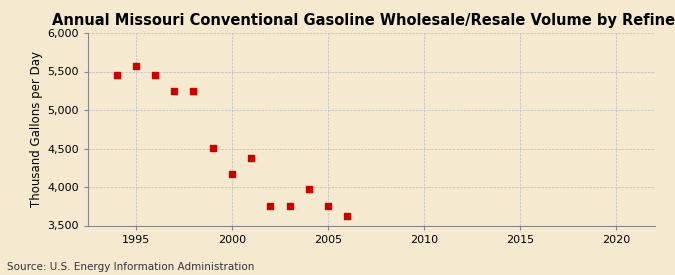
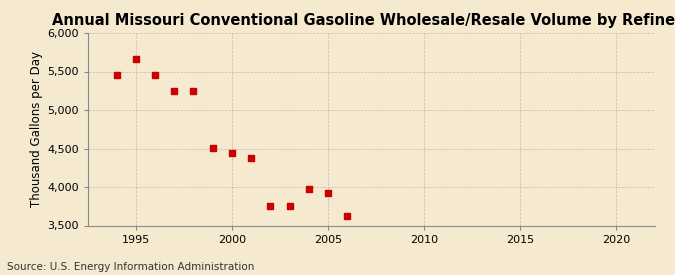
1995: 5,570 -> 5,660
2000: 4,180 -> 4,440
2005: 3,750 -> 3,920
